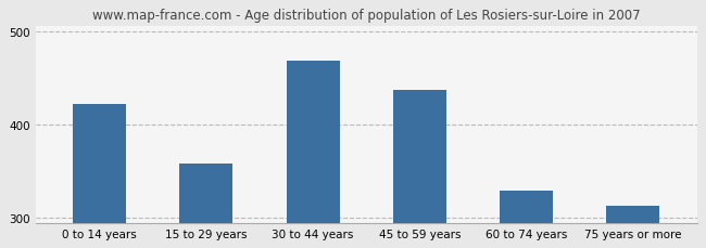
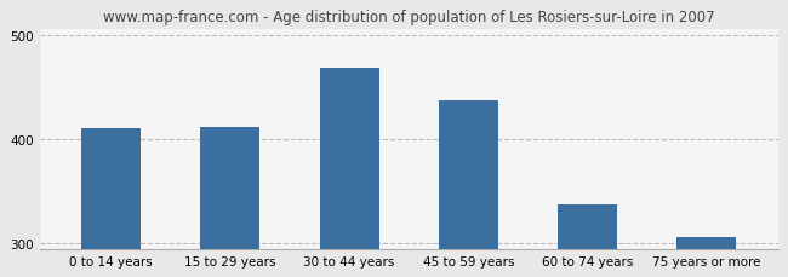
0 to 14 years: 422 -> 410
15 to 29 years: 358 -> 412
60 to 74 years: 330 -> 338
75 years or more: 313 -> 306
